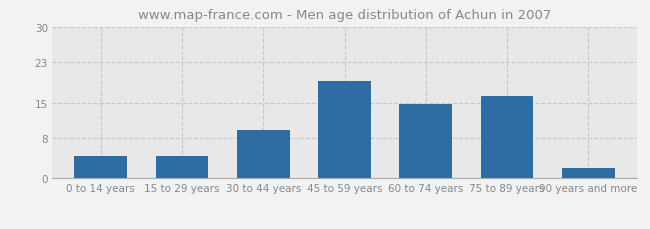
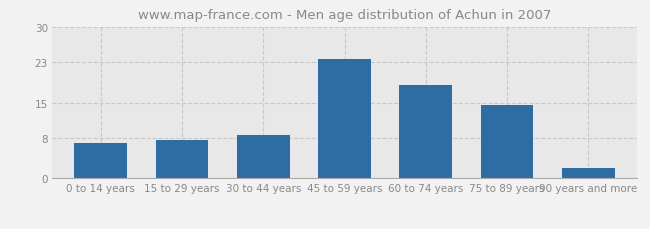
0 to 14 years: 4.4 -> 7.0
15 to 29 years: 4.4 -> 7.5
30 to 44 years: 9.6 -> 8.5
45 to 59 years: 19.2 -> 23.5
60 to 74 years: 14.8 -> 18.5
75 to 89 years: 16.2 -> 14.5
